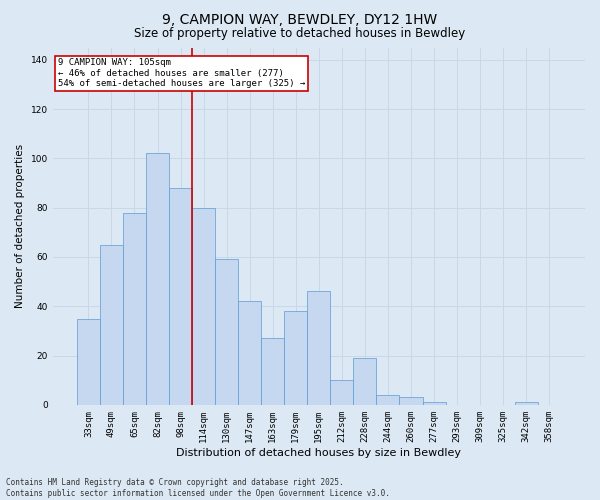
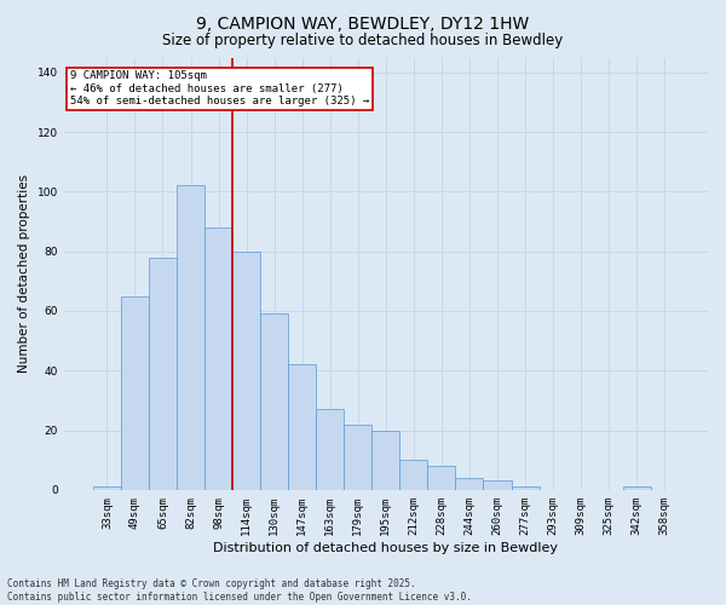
33sqm: 35 -> 1
179sqm: 38 -> 22
195sqm: 46 -> 20
228sqm: 19 -> 8
